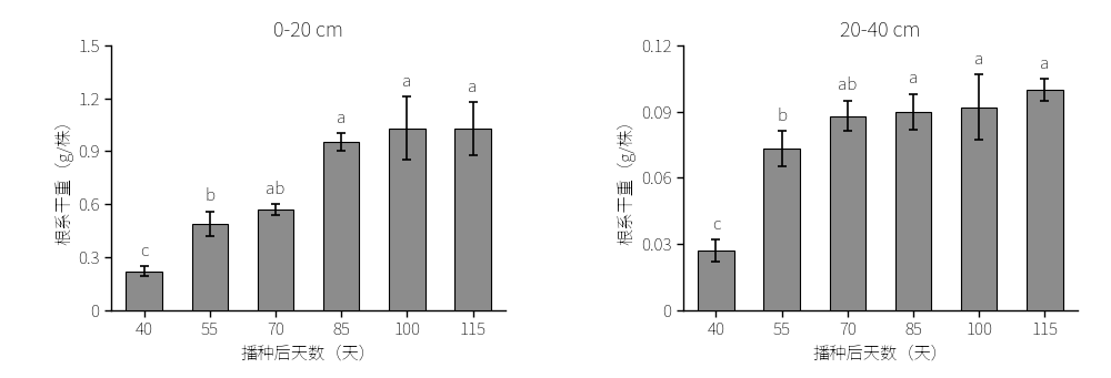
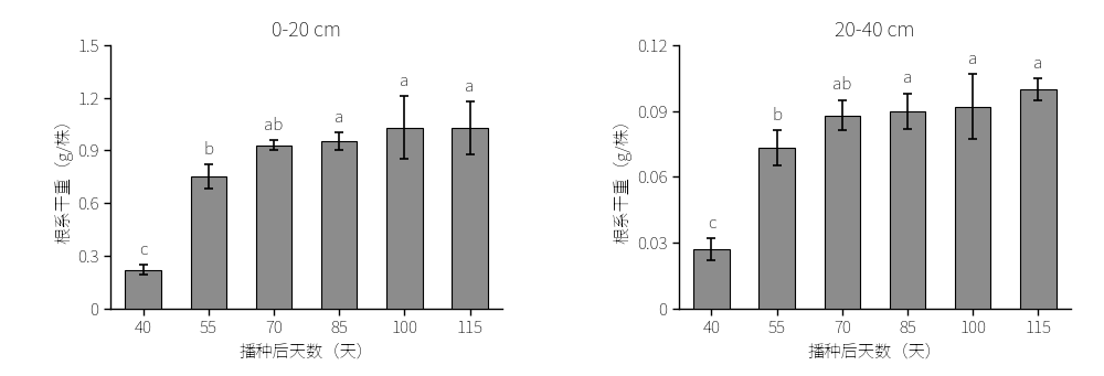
0-20 cm/55: 0.49 -> 0.75
0-20 cm/70: 0.57 -> 0.93
